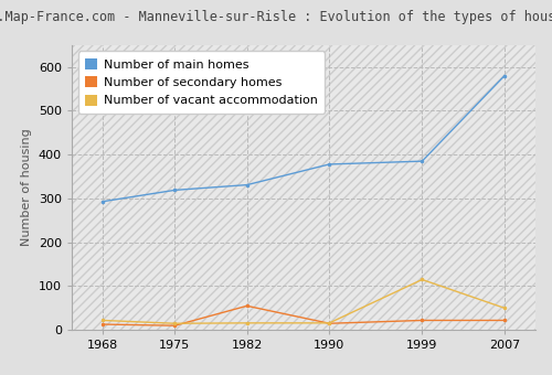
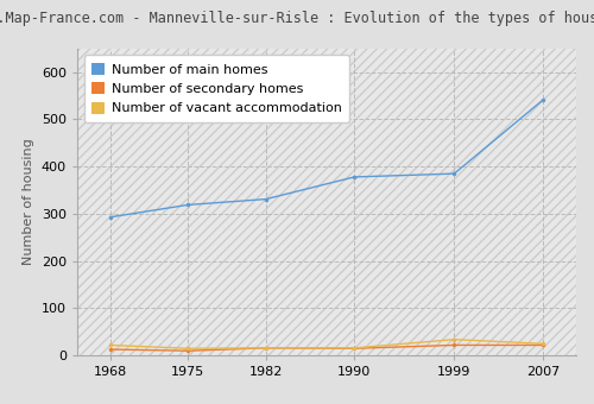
Number of secondary homes/1982: 55 -> 16
Number of vacant accommodation/1999: 115 -> 34
Number of main homes/2007: 580 -> 541
Number of vacant accommodation/2007: 50 -> 25
